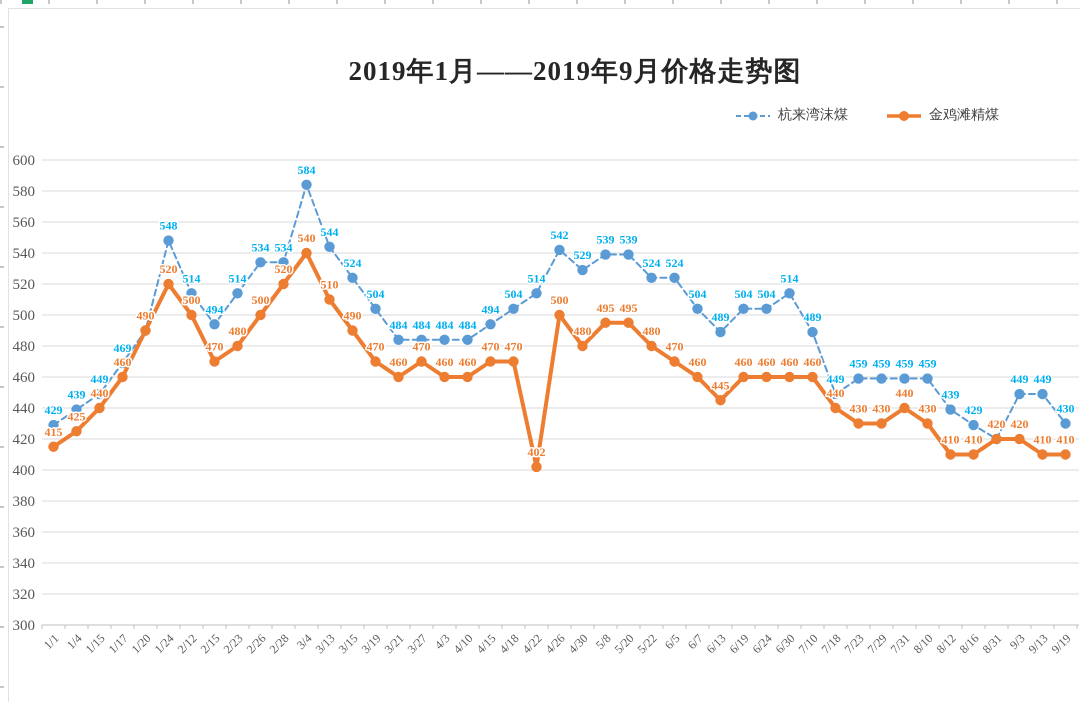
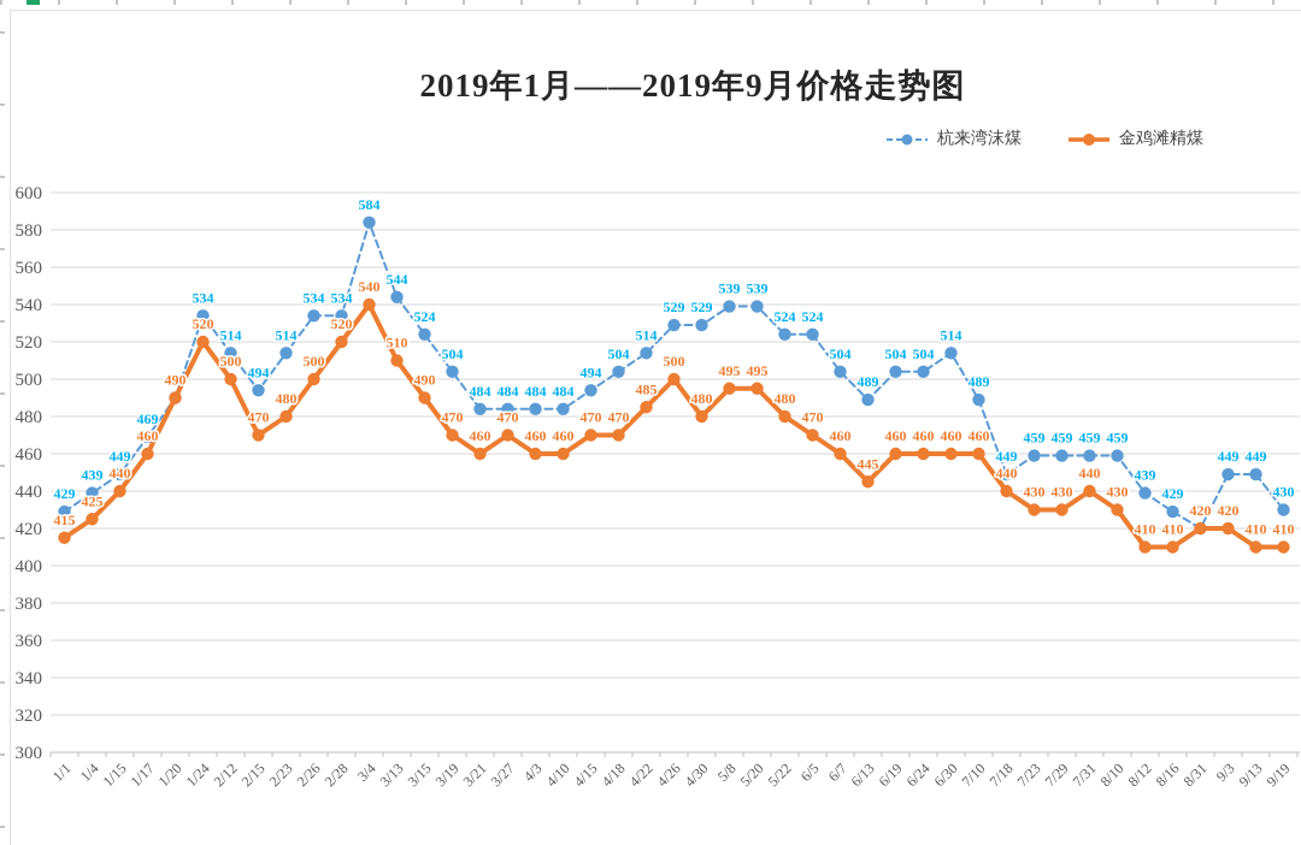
杭来湾沫煤/1/24: 548 -> 534
金鸡滩精煤/4/22: 402 -> 485
杭来湾沫煤/4/26: 542 -> 529
